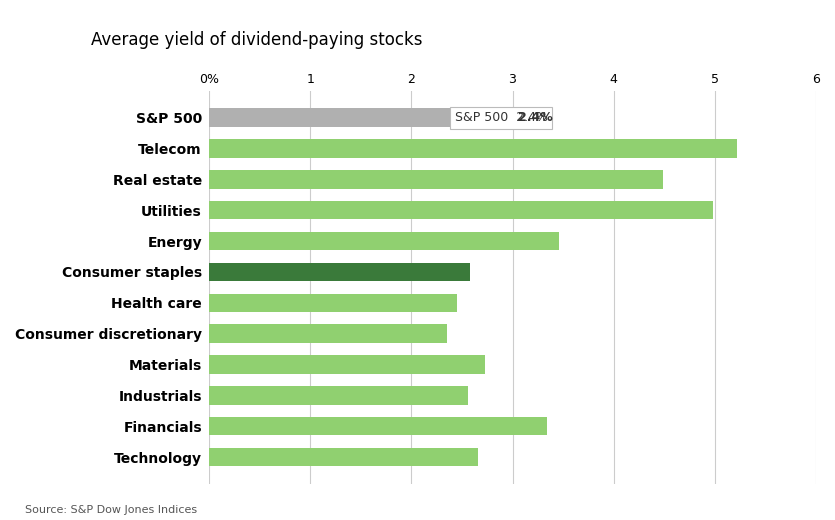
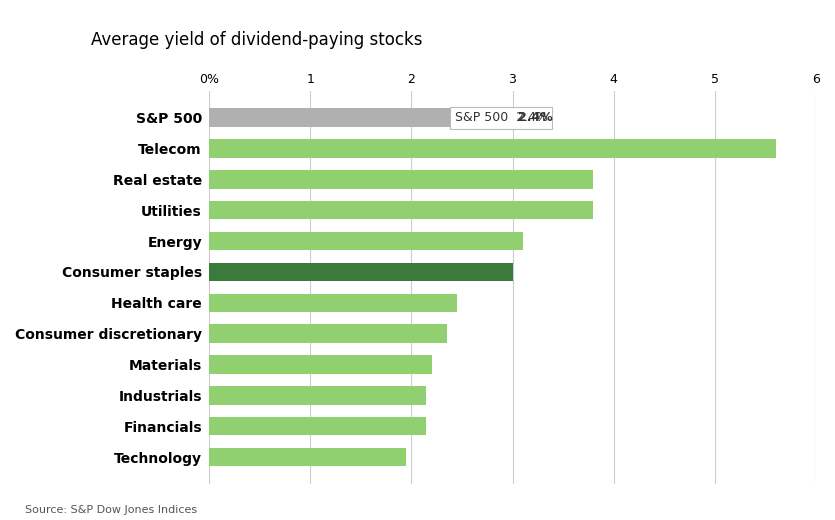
Telecom: 5.22 -> 5.60
Real estate: 4.49 -> 3.80
Utilities: 4.98 -> 3.80
Energy: 3.46 -> 3.10
Consumer staples: 2.58 -> 3.00
Materials: 2.73 -> 2.20
Industrials: 2.56 -> 2.15
Financials: 3.34 -> 2.15
Technology: 2.66 -> 1.95
